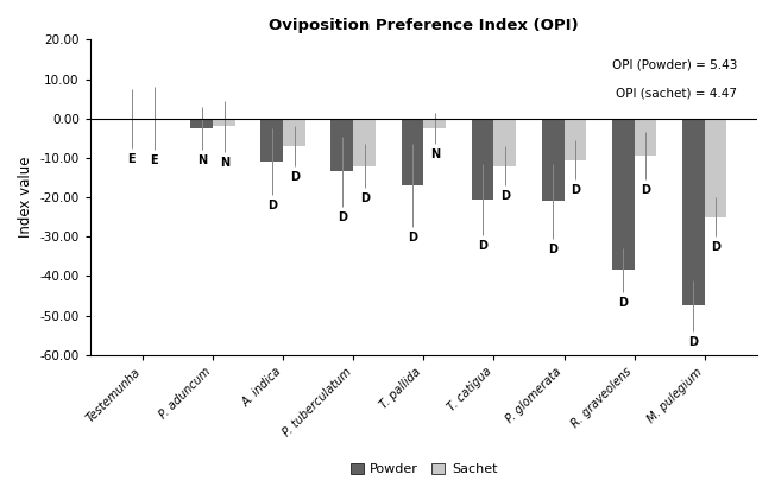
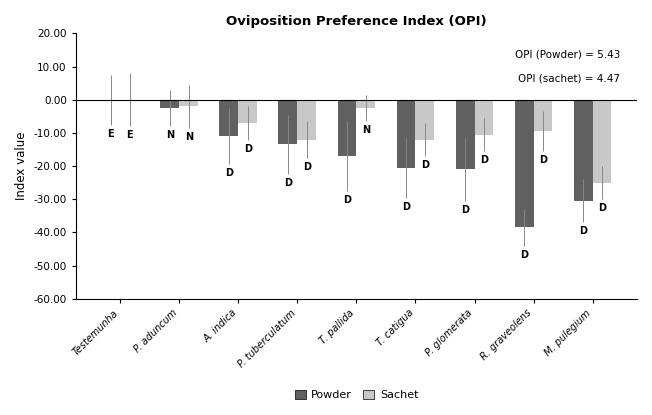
Powder/M. pulegium: -47.5 -> -30.5
